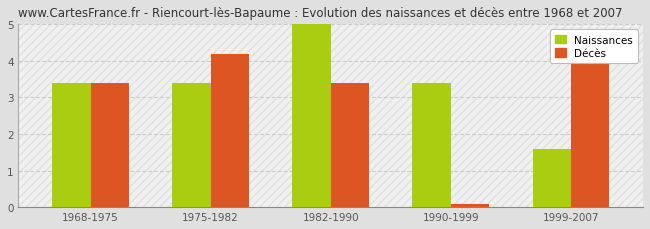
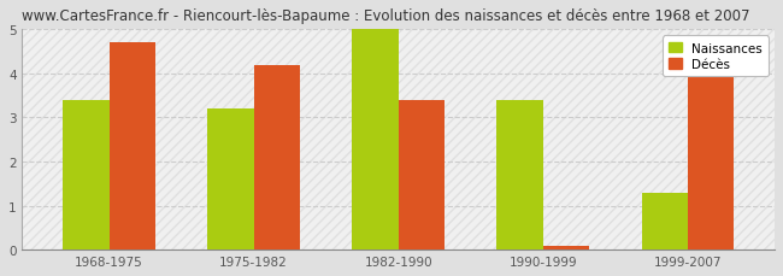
Décès/1968-1975: 3.4 -> 4.7
Naissances/1975-1982: 3.4 -> 3.2
Naissances/1999-2007: 1.6 -> 1.3
